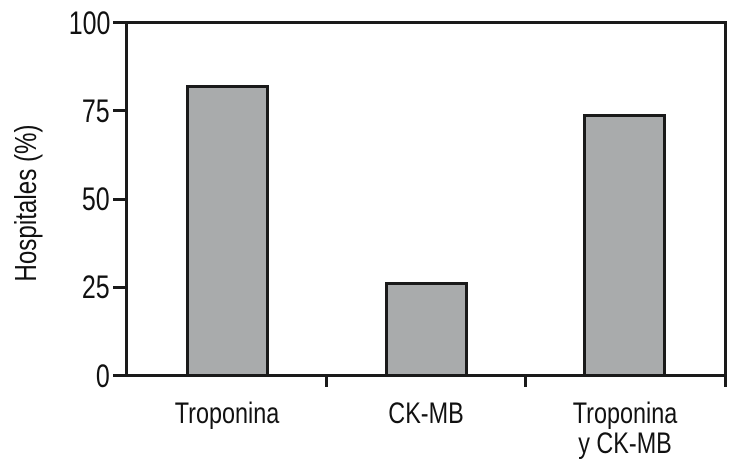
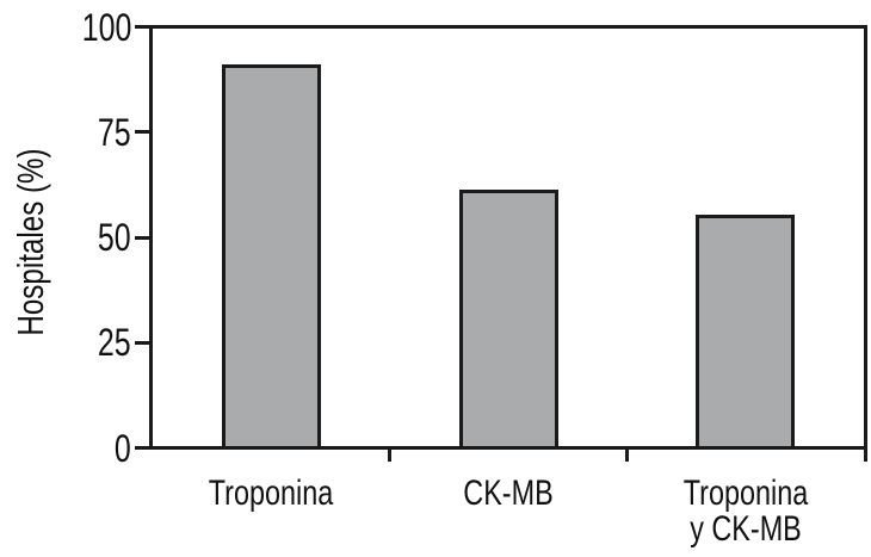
Troponina: 82 -> 91
CK-MB: 26 -> 61
Troponina y CK-MB: 74 -> 55
